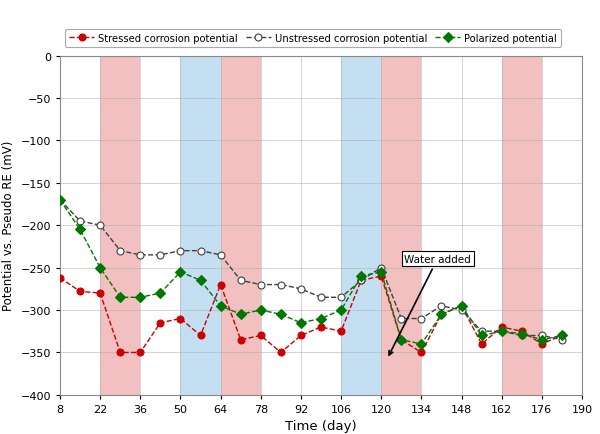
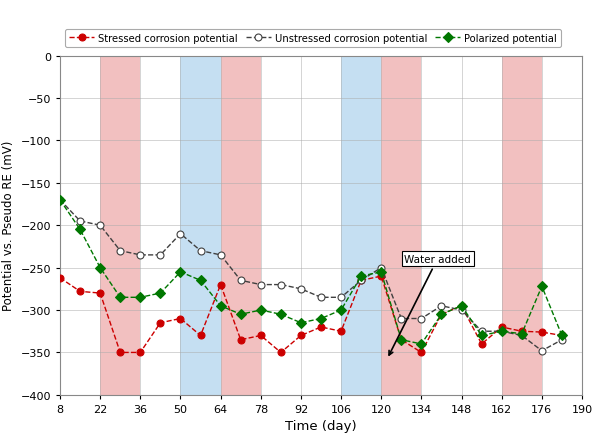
Unstressed corrosion potential/50: -230 -> -210
Stressed corrosion potential/176: -340 -> -326
Unstressed corrosion potential/176: -330 -> -348
Polarized potential/176: -335 -> -272
